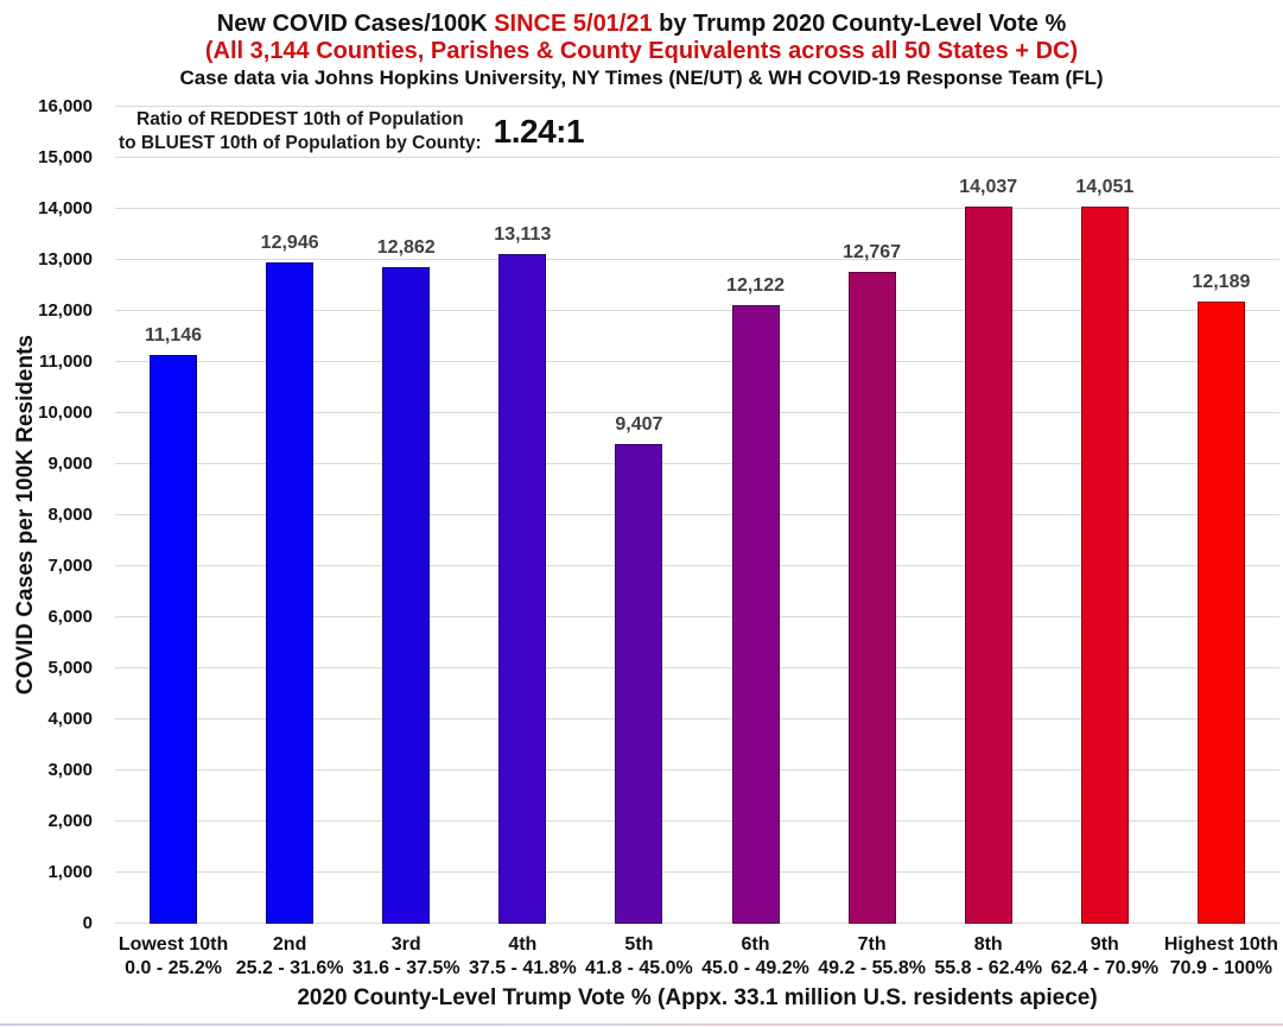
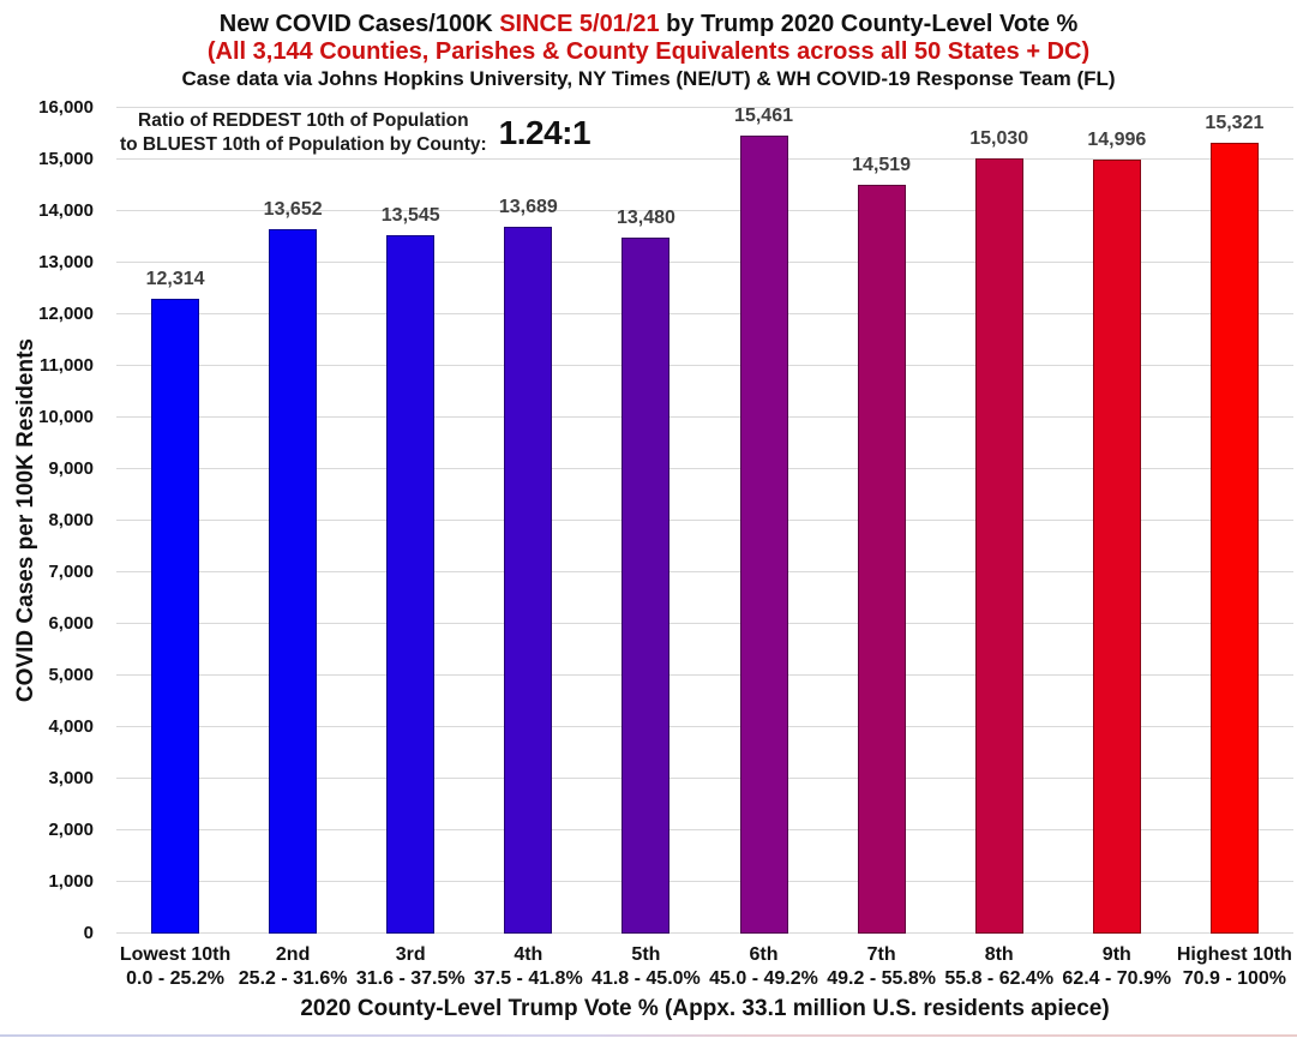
Lowest 10th: 11,146 -> 12,314
2nd: 12,946 -> 13,652
3rd: 12,862 -> 13,545
4th: 13,113 -> 13,689
5th: 9,407 -> 13,480
6th: 12,122 -> 15,461
7th: 12,767 -> 14,519
8th: 14,037 -> 15,030
9th: 14,051 -> 14,996
Highest 10th: 12,189 -> 15,321
